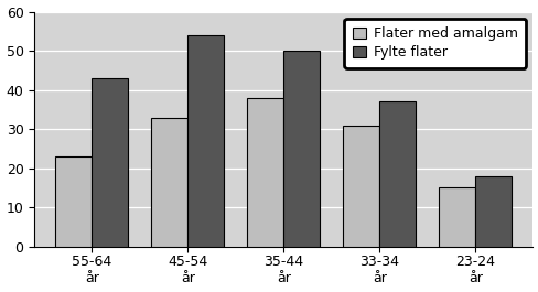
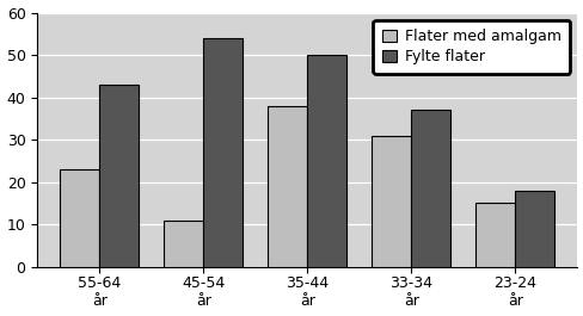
Flater med amalgam/45-54 år: 33 -> 11
